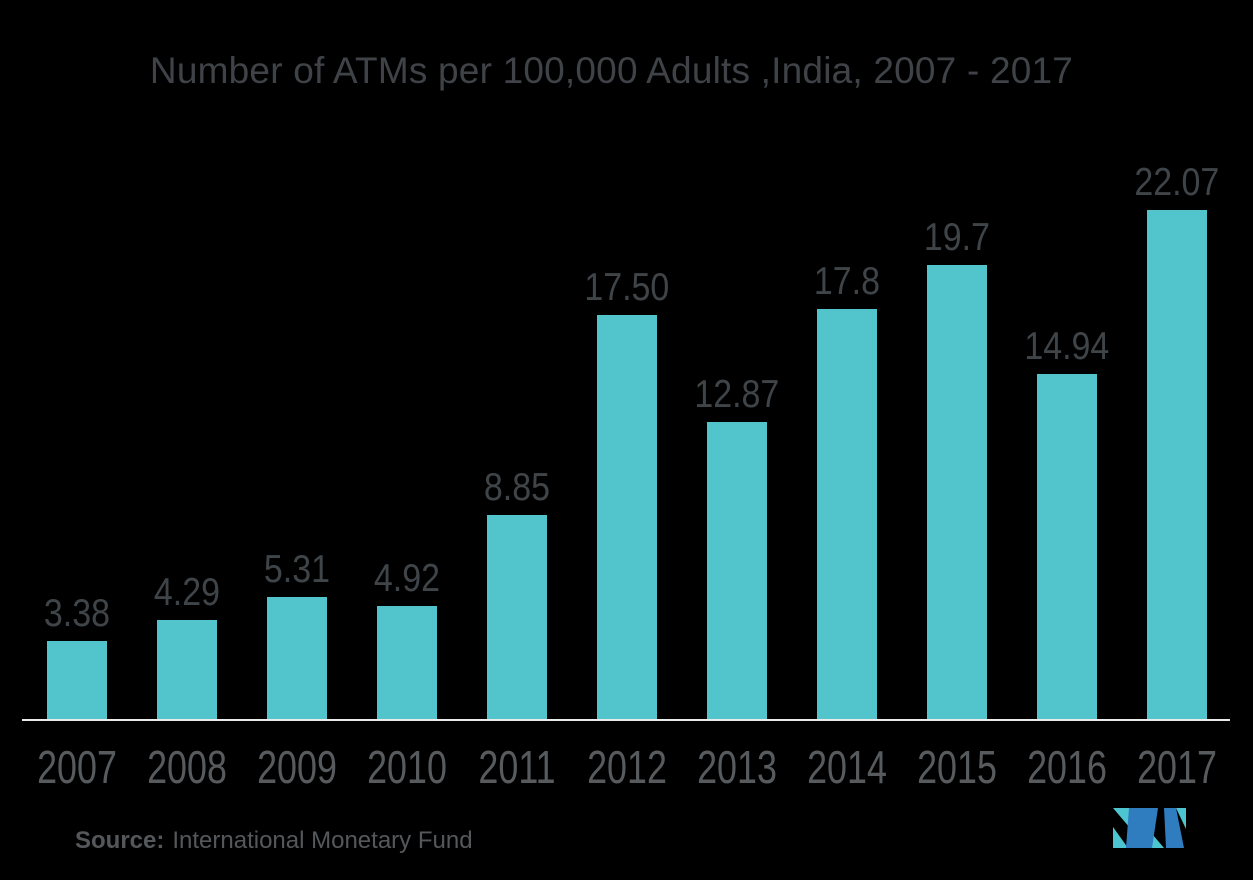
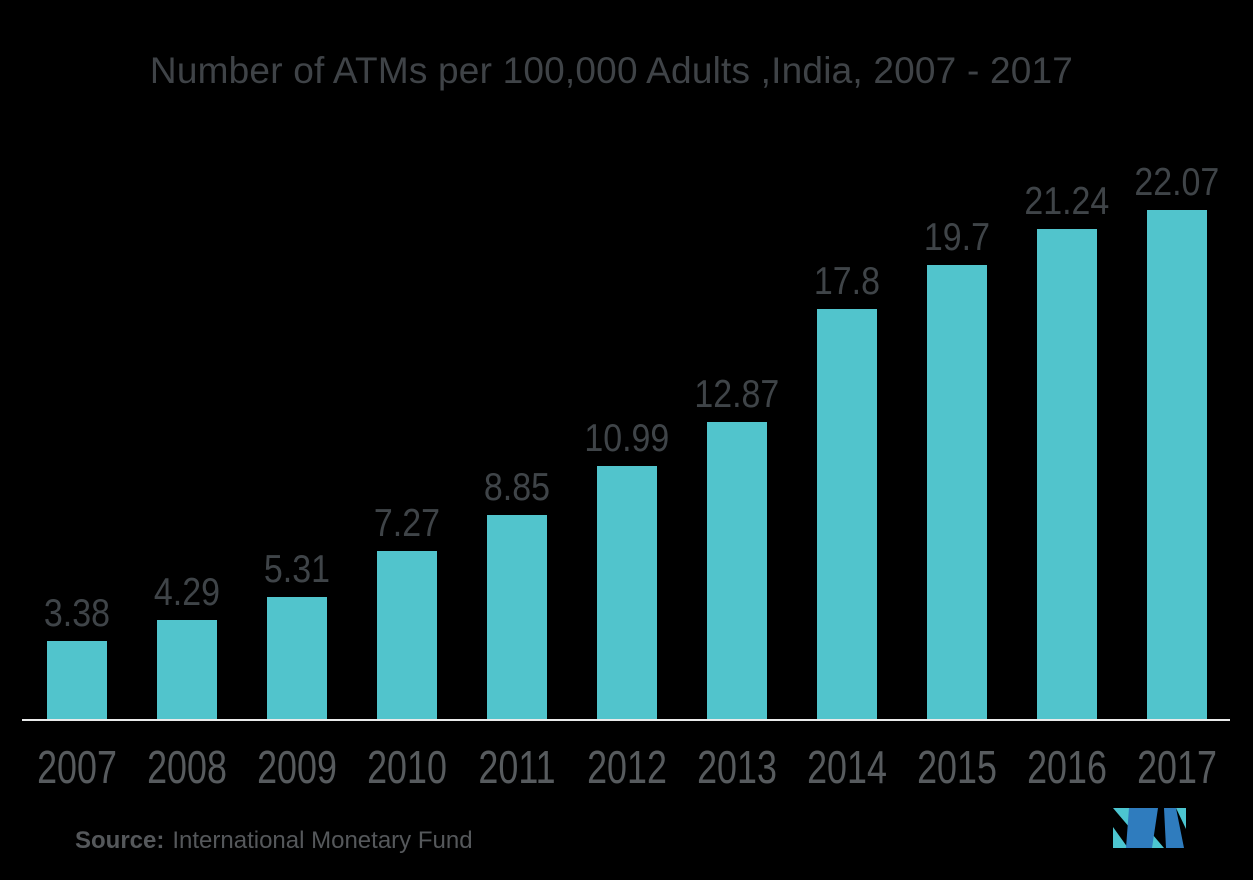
2010: 4.92 -> 7.27
2012: 17.50 -> 10.99
2016: 14.94 -> 21.24
